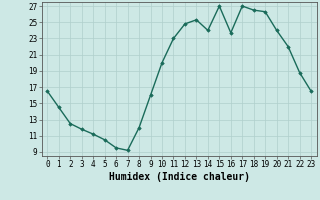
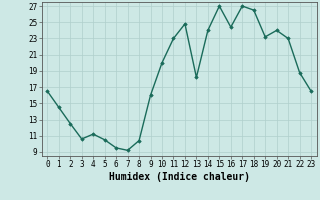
3: 11.8 -> 10.6
8: 12.0 -> 10.4
13: 25.3 -> 18.2
16: 23.7 -> 24.4
19: 26.3 -> 23.2
21: 22.0 -> 23.0
